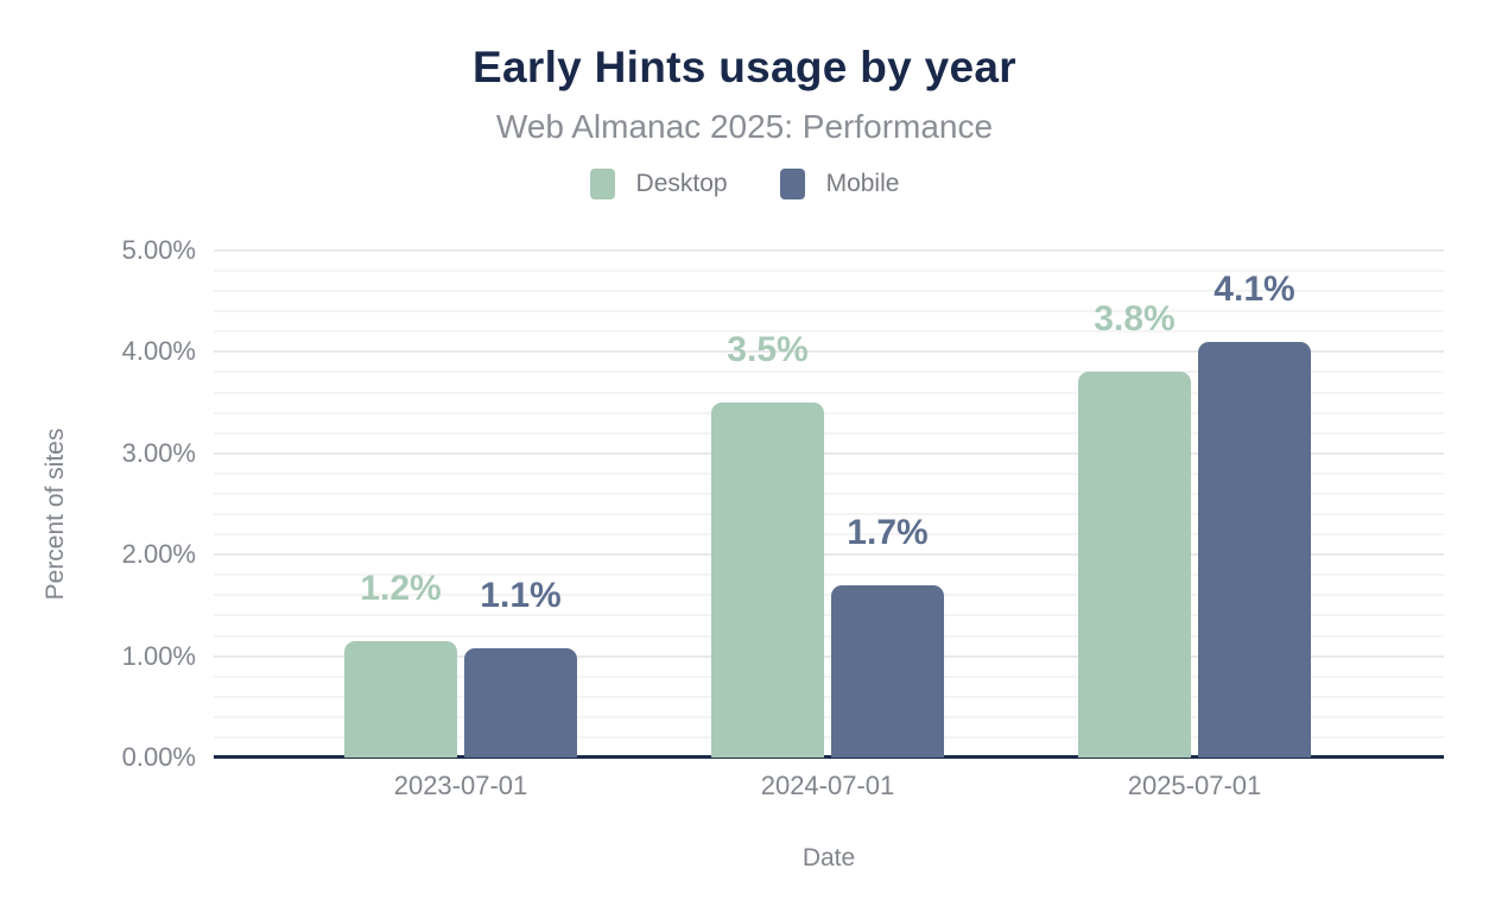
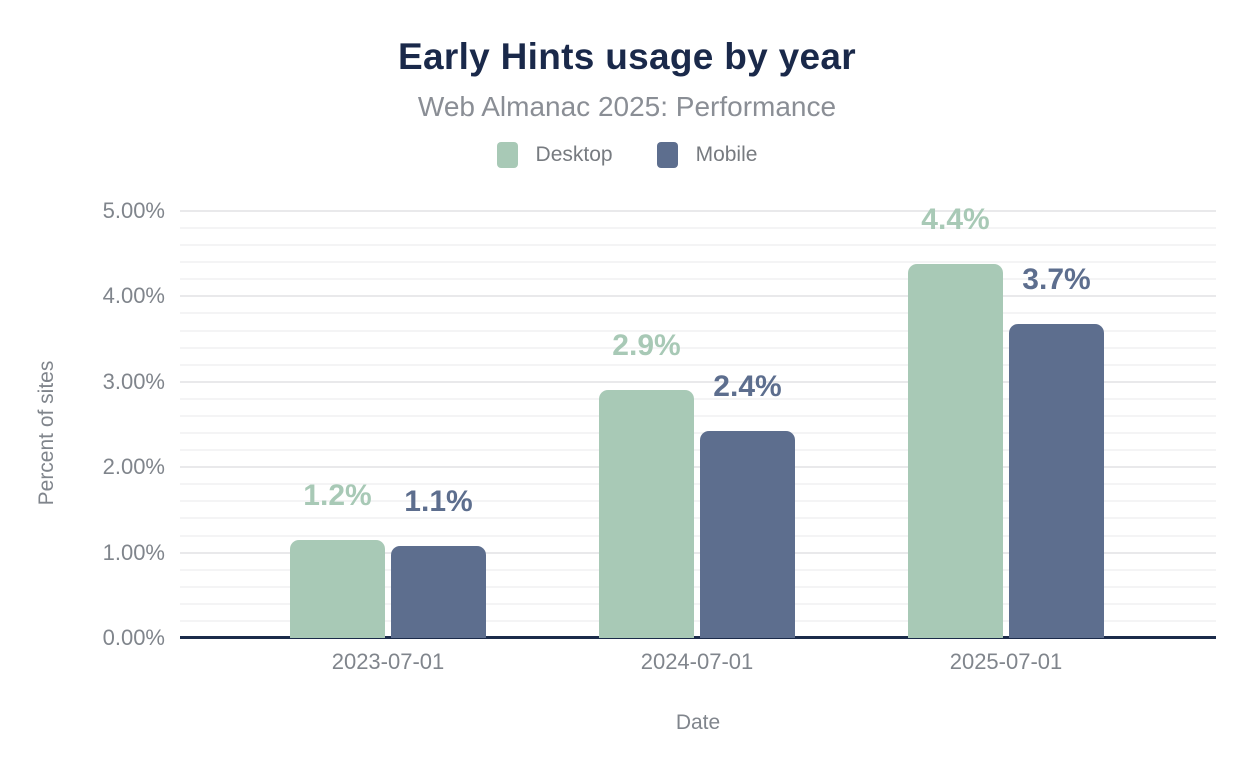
Desktop/2024-07-01: 3.5% -> 2.9%
Mobile/2024-07-01: 1.7% -> 2.4%
Desktop/2025-07-01: 3.8% -> 4.4%
Mobile/2025-07-01: 4.1% -> 3.7%
